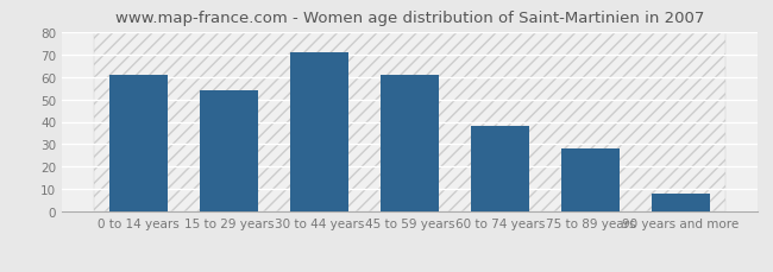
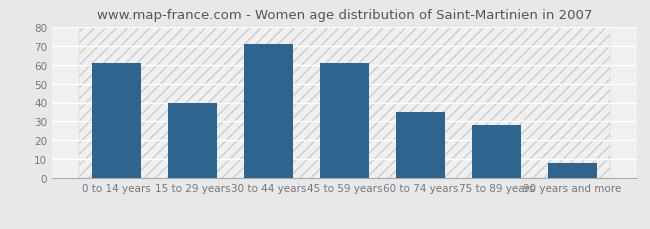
15 to 29 years: 54 -> 40
60 to 74 years: 38 -> 35
